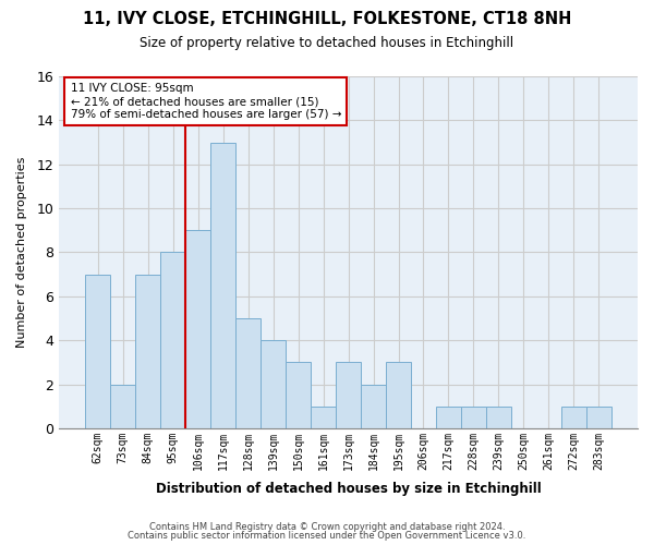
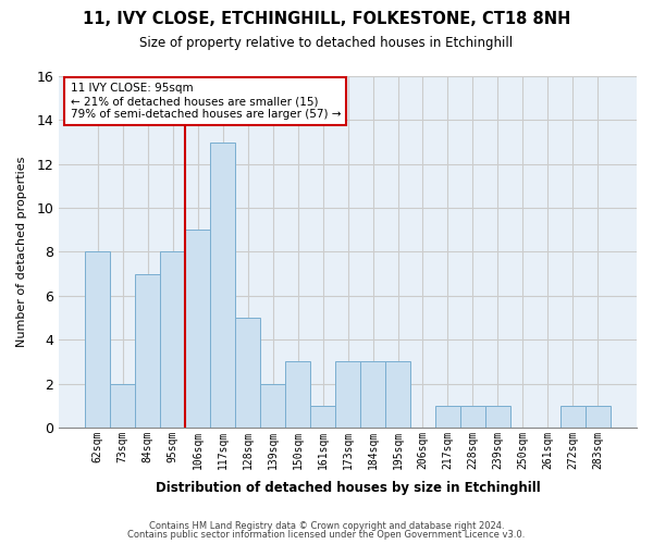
62sqm: 7 -> 8
139sqm: 4 -> 2
184sqm: 2 -> 3
